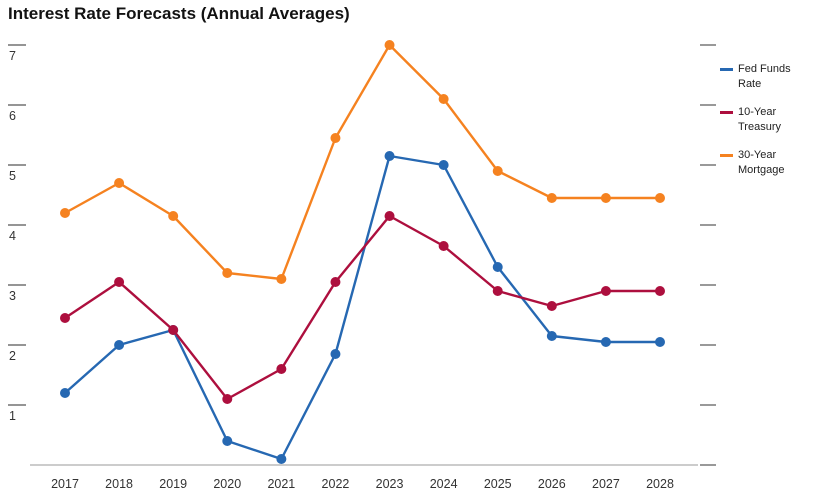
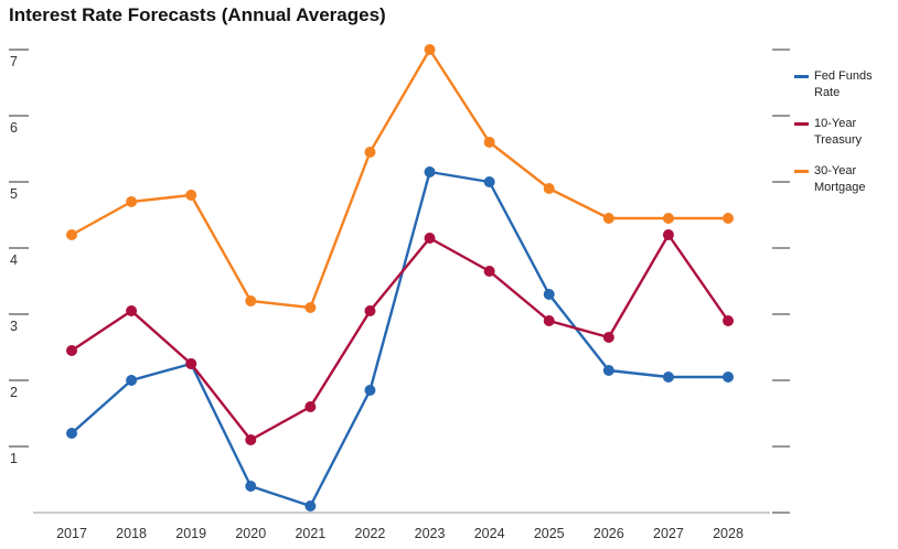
30-Year Mortgage/2019: 4.2 -> 4.8
30-Year Mortgage/2024: 6.1 -> 5.6
10-Year Treasury/2027: 2.9 -> 4.2
